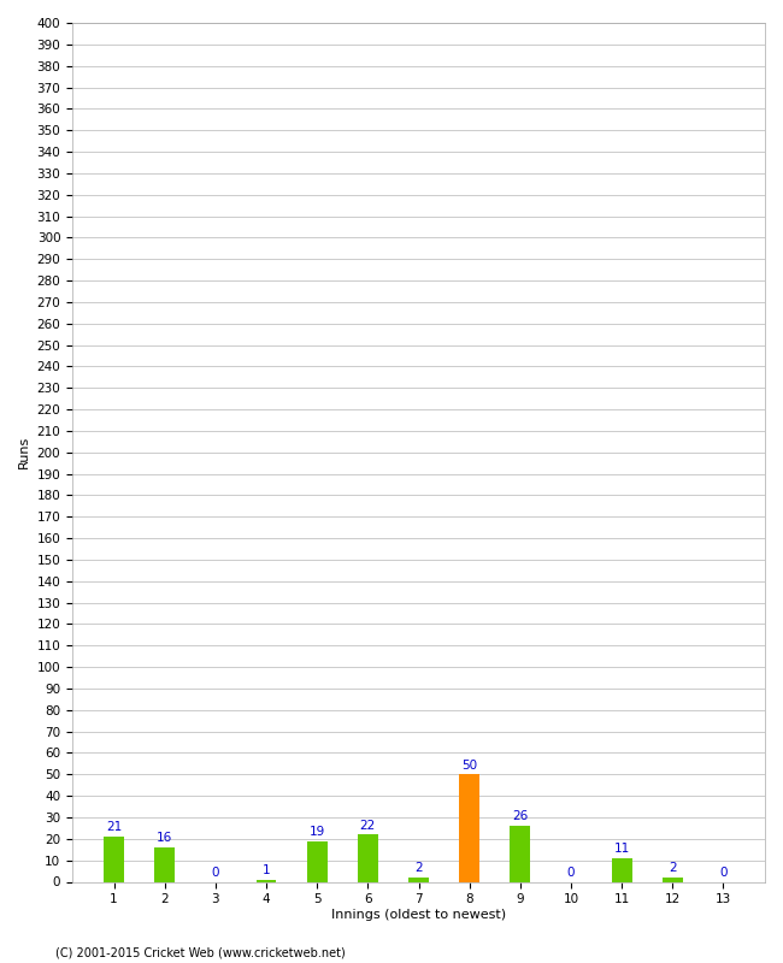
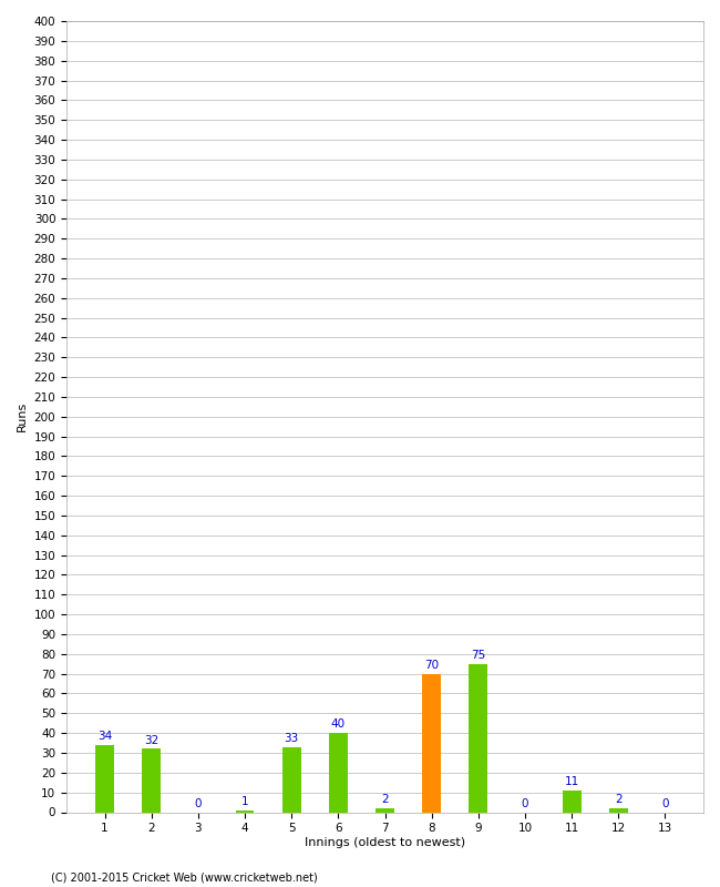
1: 21 -> 34
2: 16 -> 32
5: 19 -> 33
6: 22 -> 40
8: 50 -> 70
9: 26 -> 75
